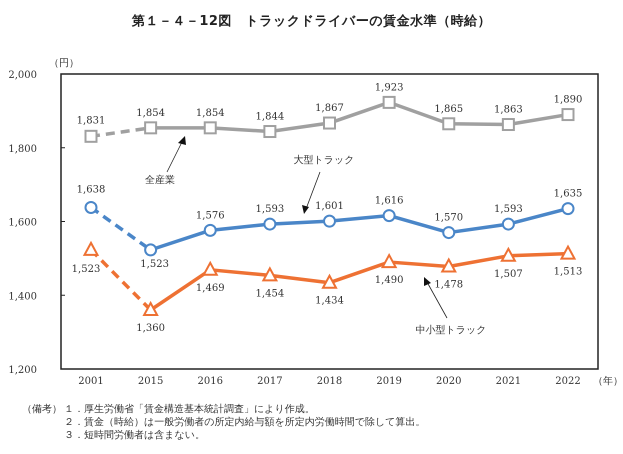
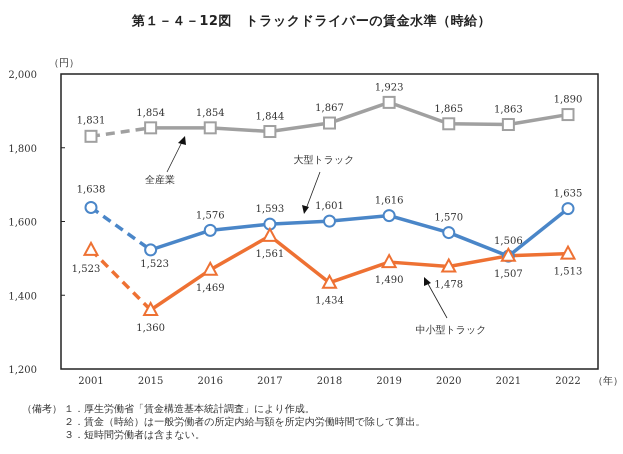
中小型トラック/2017: 1,454 -> 1,561
大型トラック/2021: 1,593 -> 1,506
